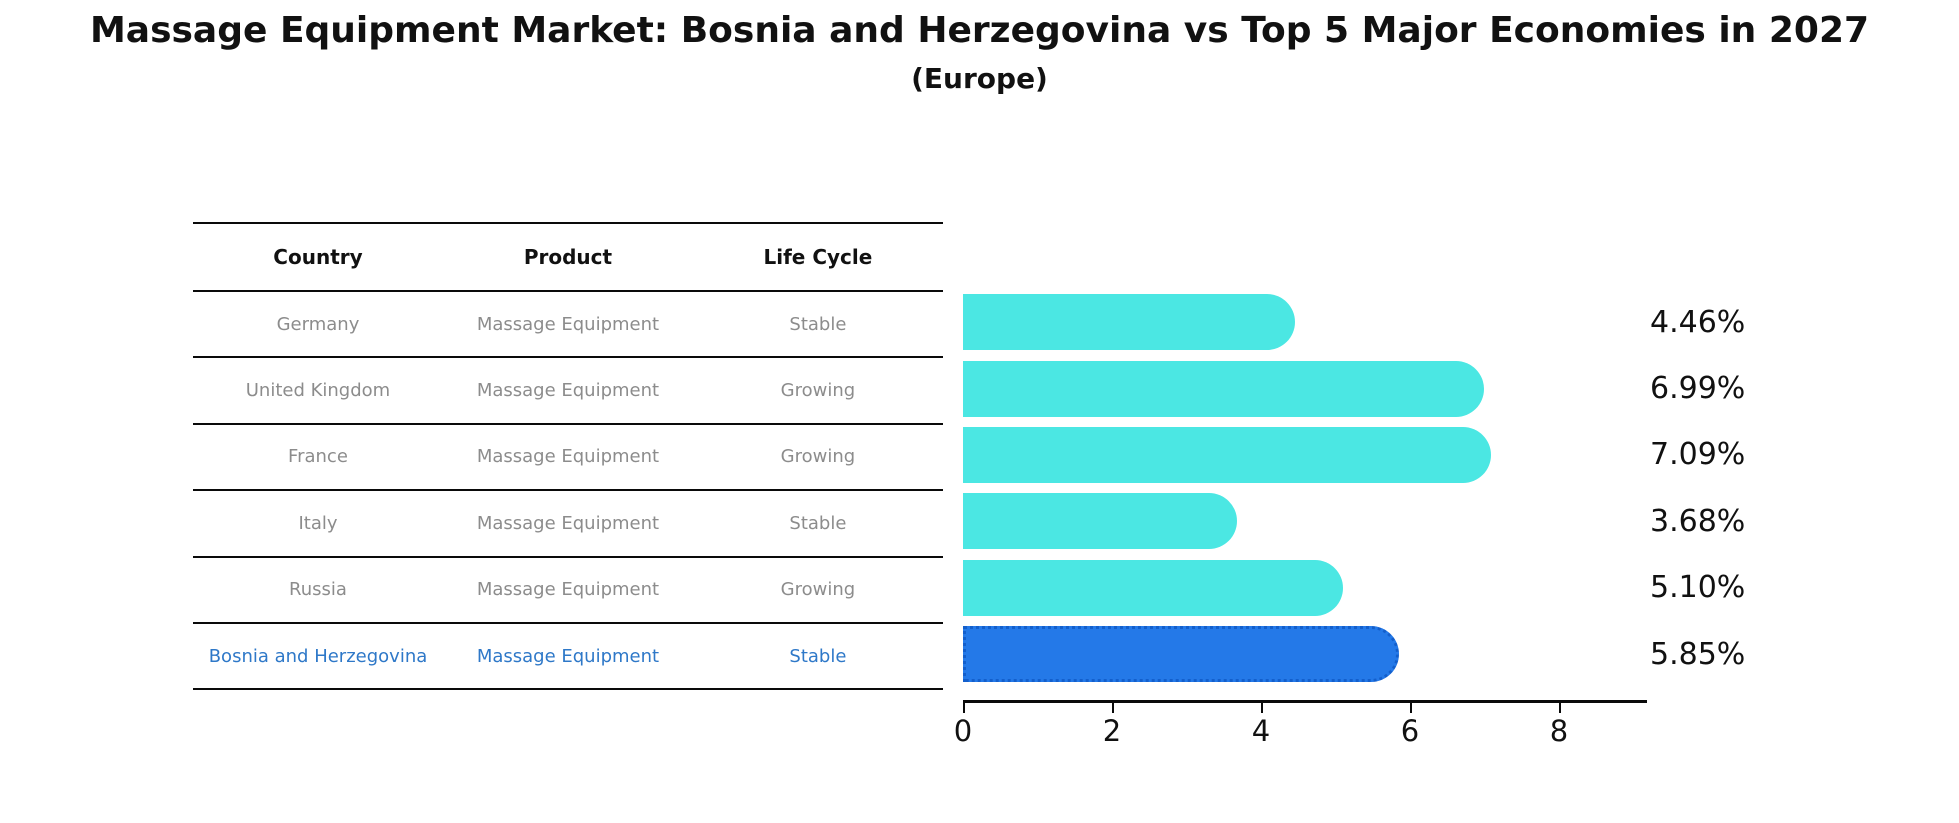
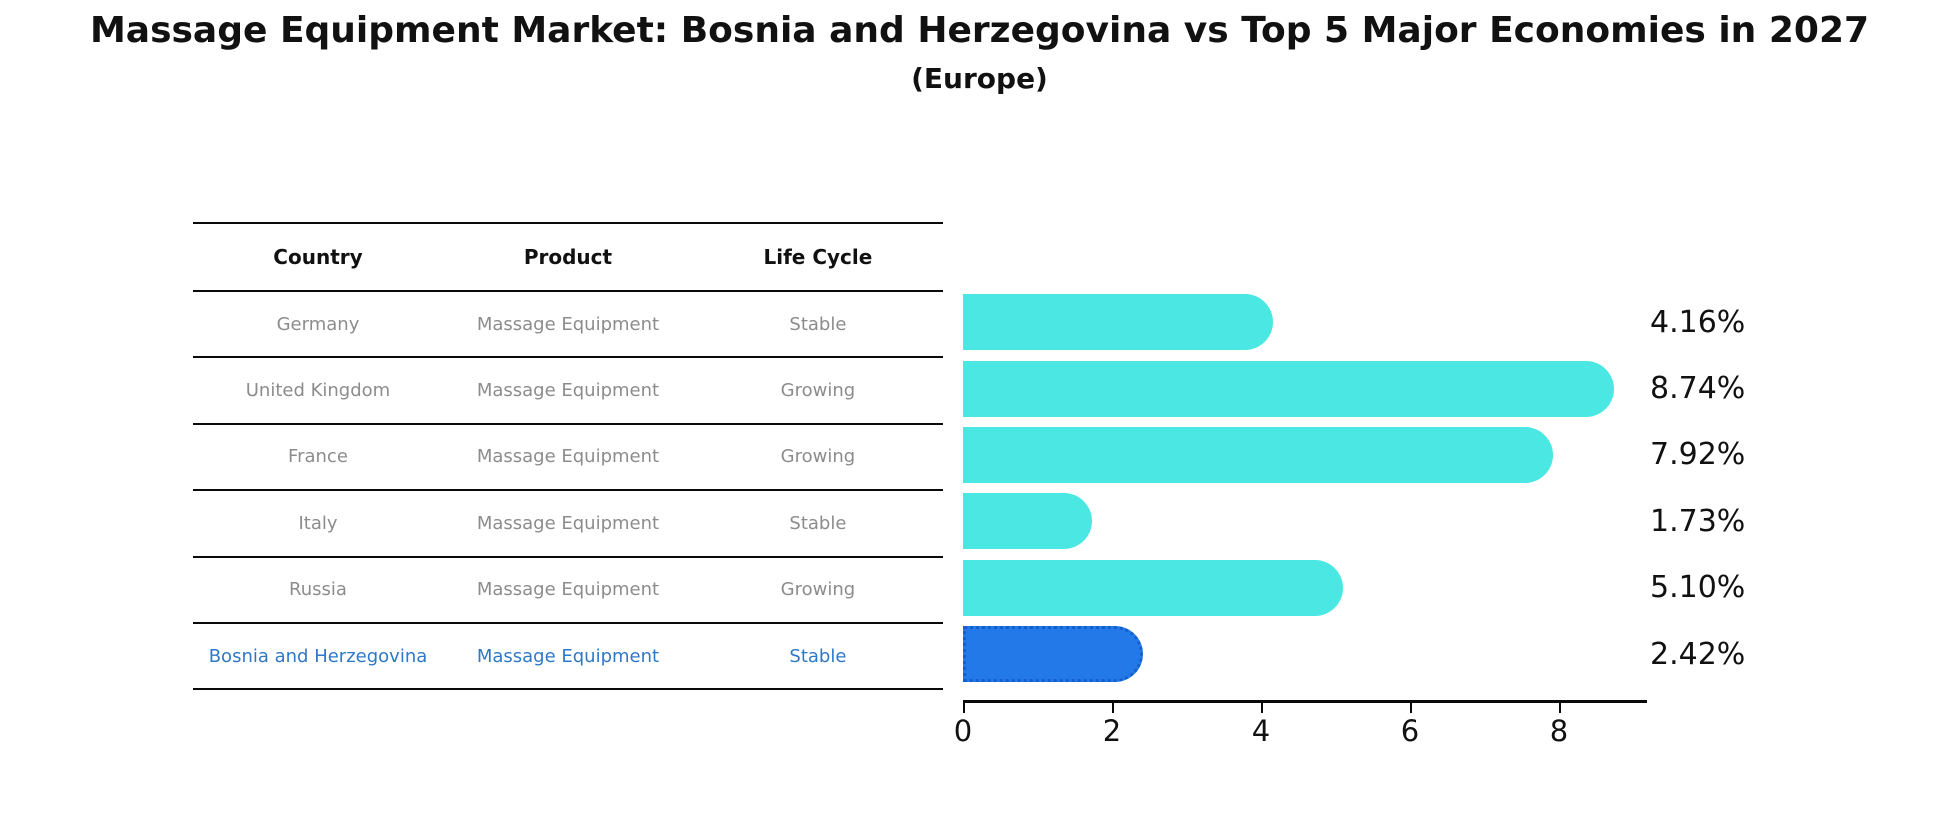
Germany: 4.46% -> 4.16%
United Kingdom: 6.99% -> 8.74%
France: 7.09% -> 7.92%
Italy: 3.68% -> 1.73%
Bosnia and Herzegovina: 5.85% -> 2.42%
